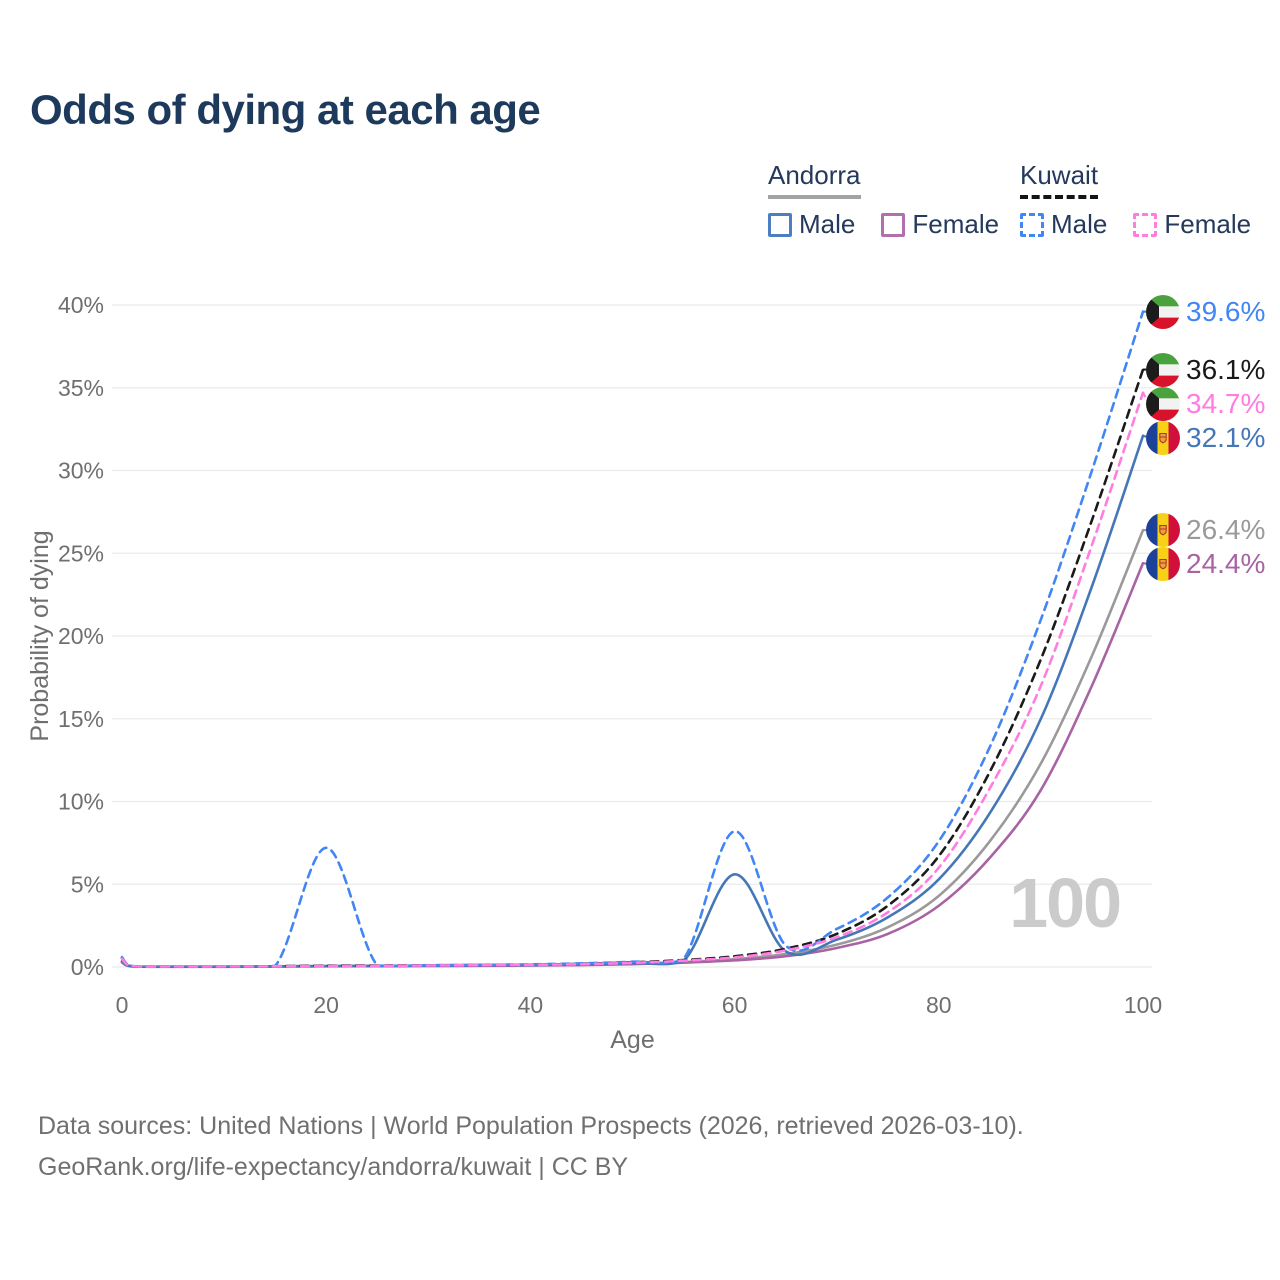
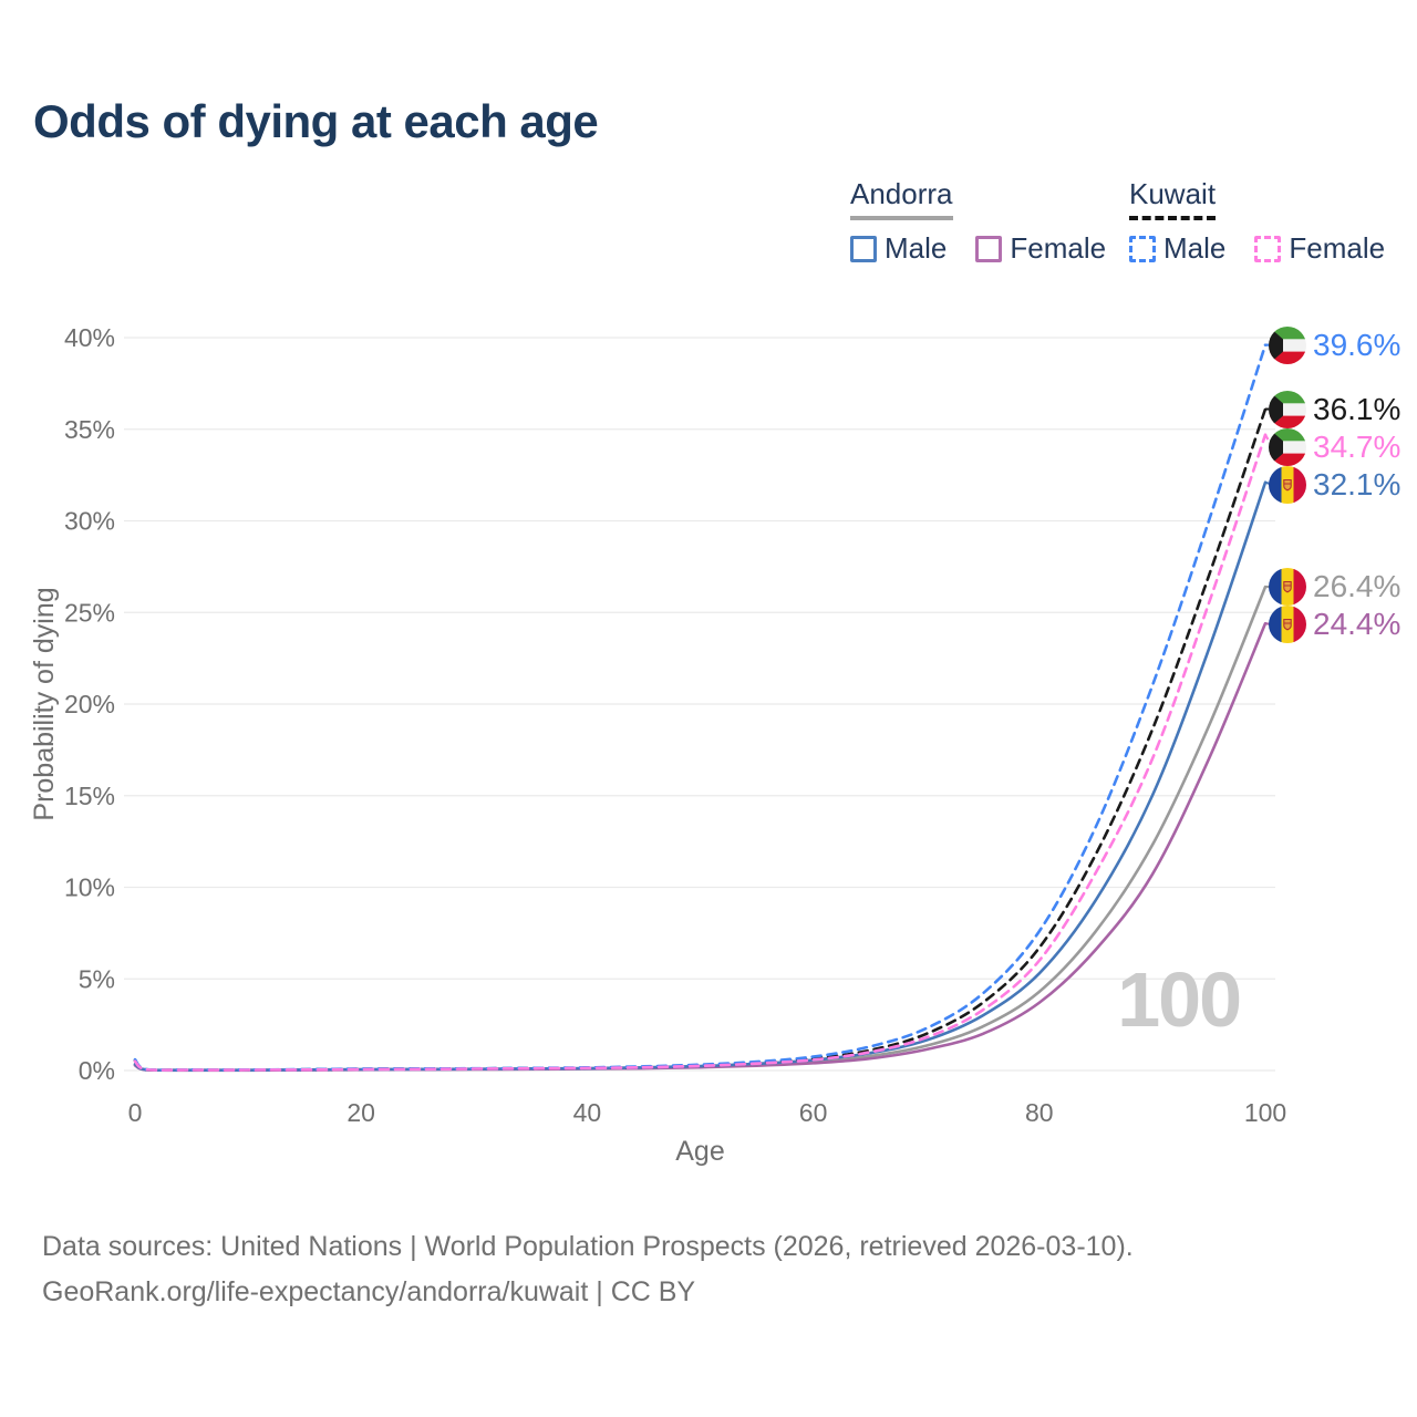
Kuwait Male/20: 7.2% -> 0.1%
Andorra Male/60: 5.6% -> 0.6%
Kuwait Male/60: 8.2% -> 0.8%
